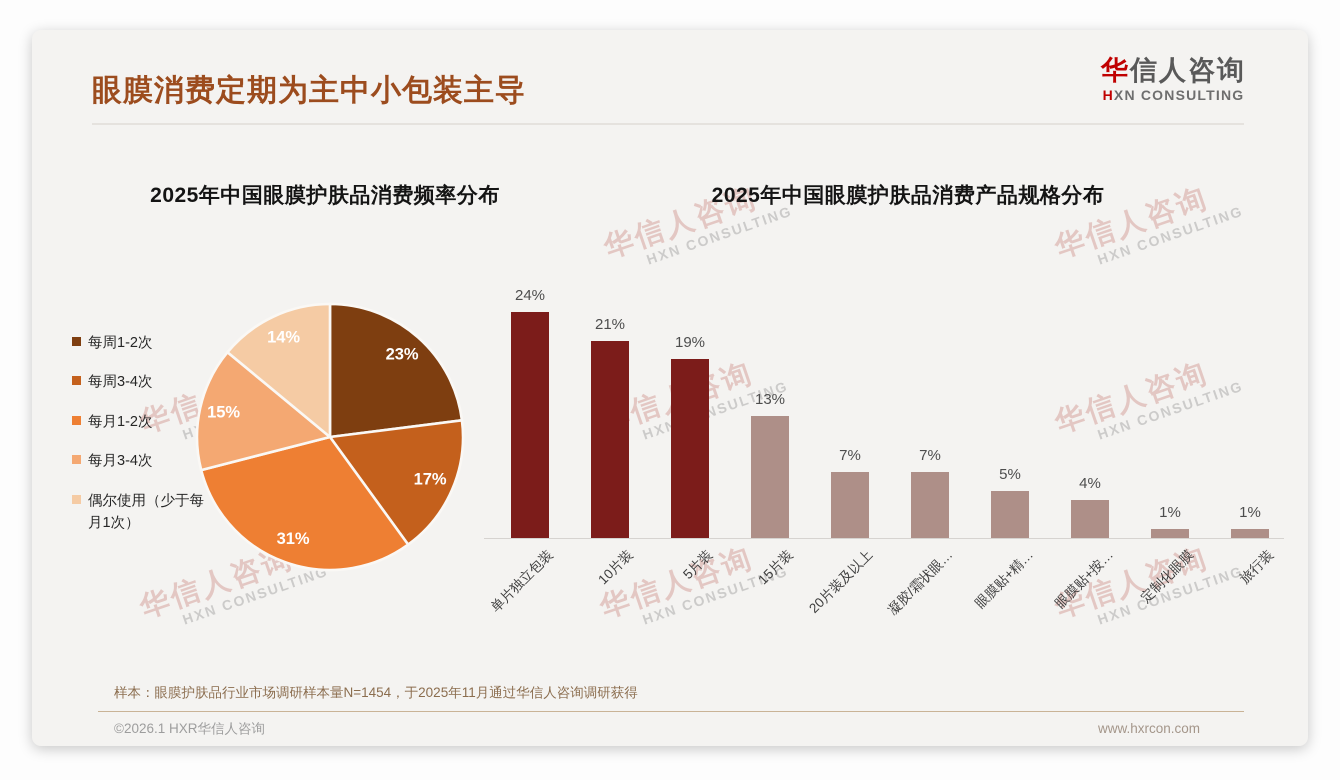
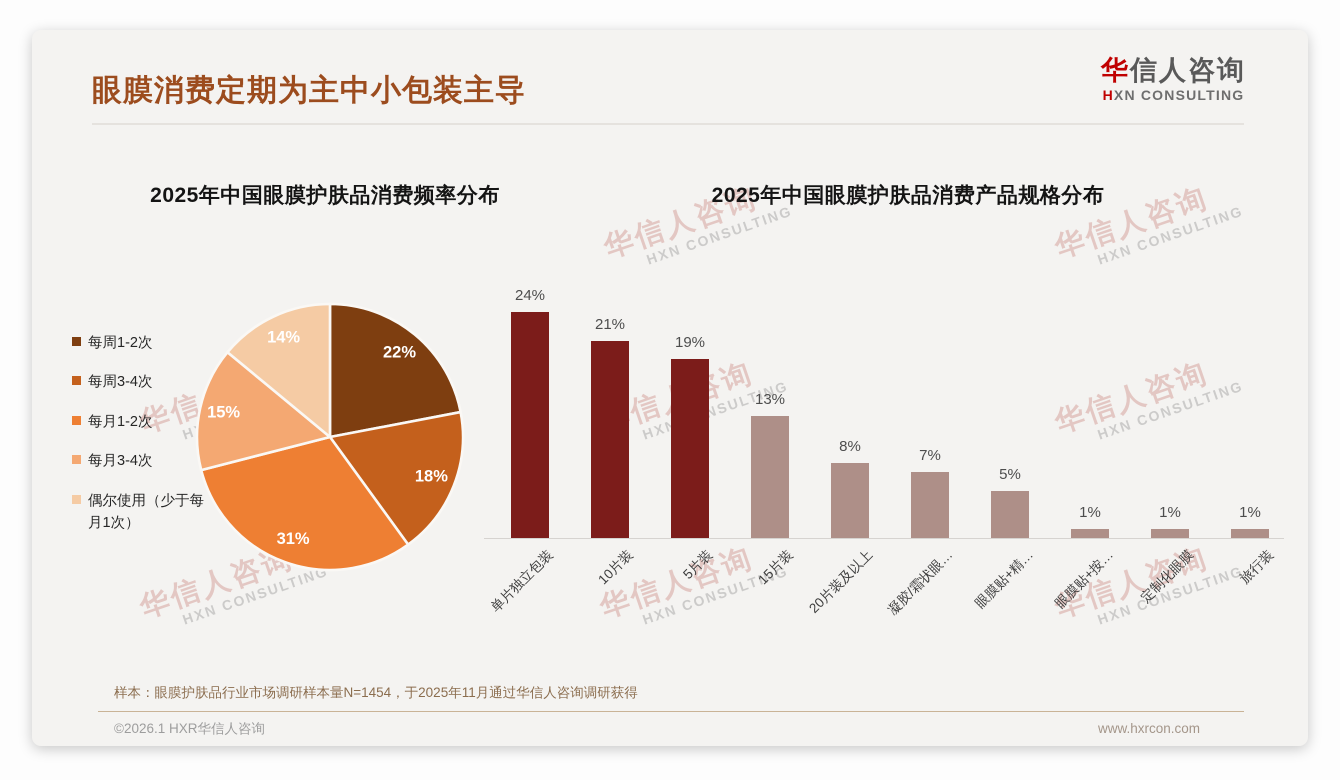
2025年中国眼膜护肤品消费频率分布/每周1-2次: 23% -> 22%
2025年中国眼膜护肤品消费频率分布/每周3-4次: 17% -> 18%
2025年中国眼膜护肤品消费产品规格分布/20片装及以上: 7% -> 8%
2025年中国眼膜护肤品消费产品规格分布/眼膜贴+按…: 4% -> 1%
